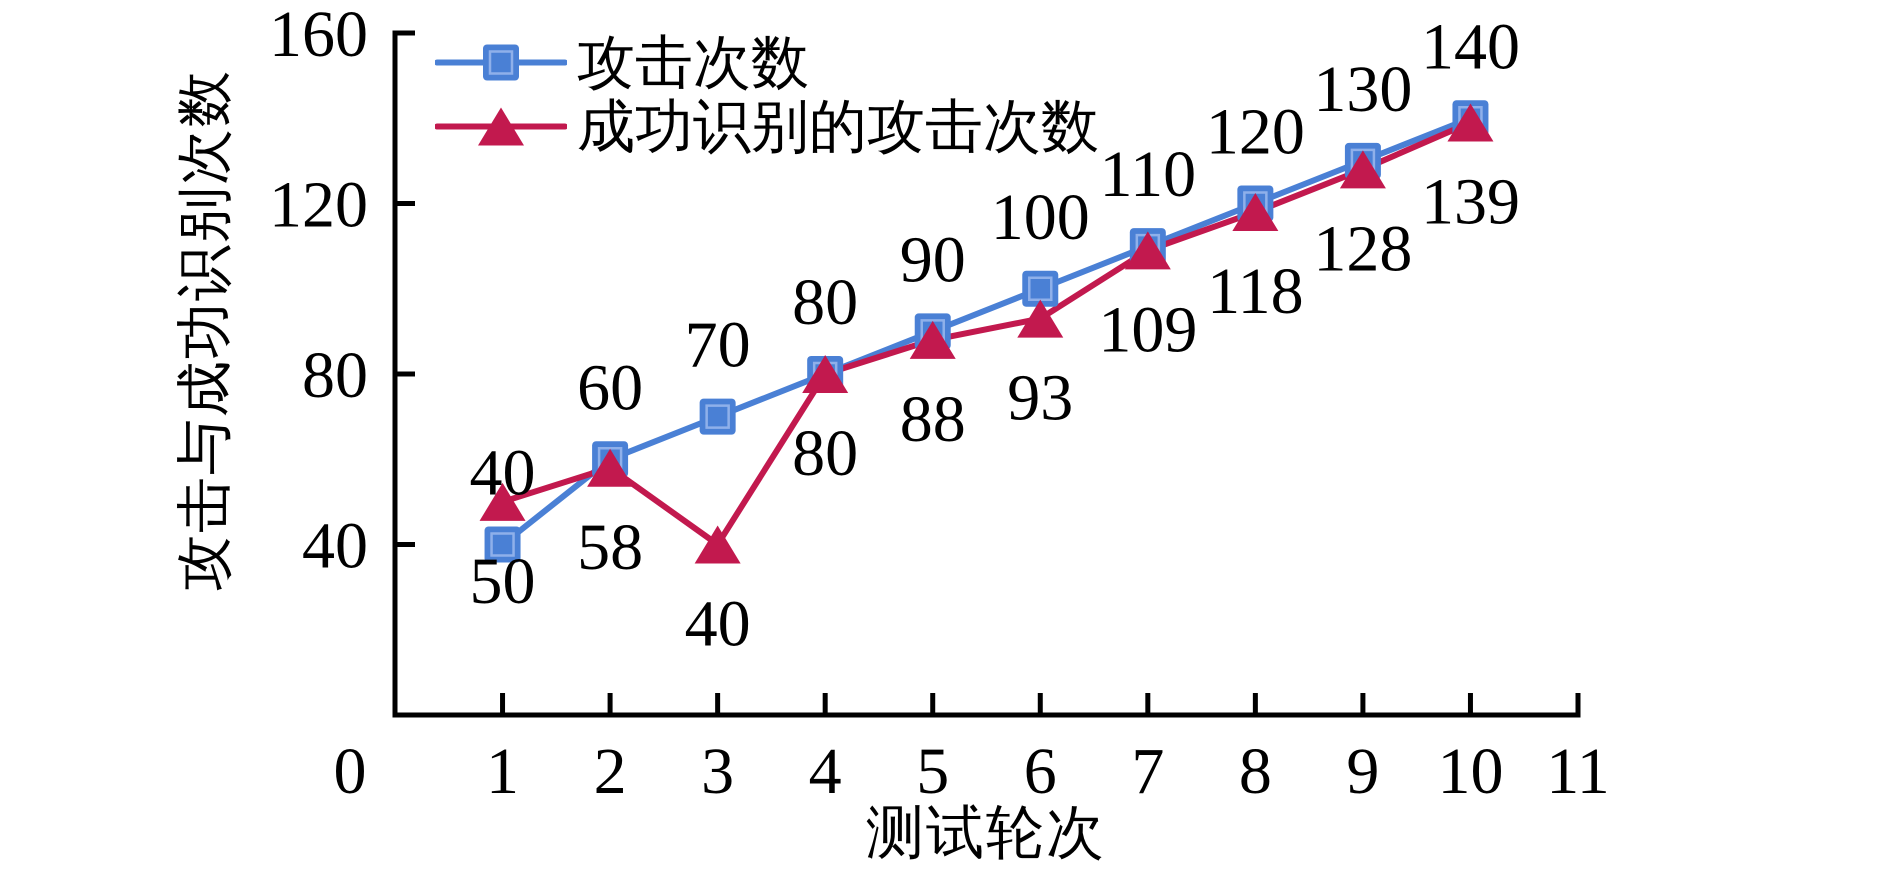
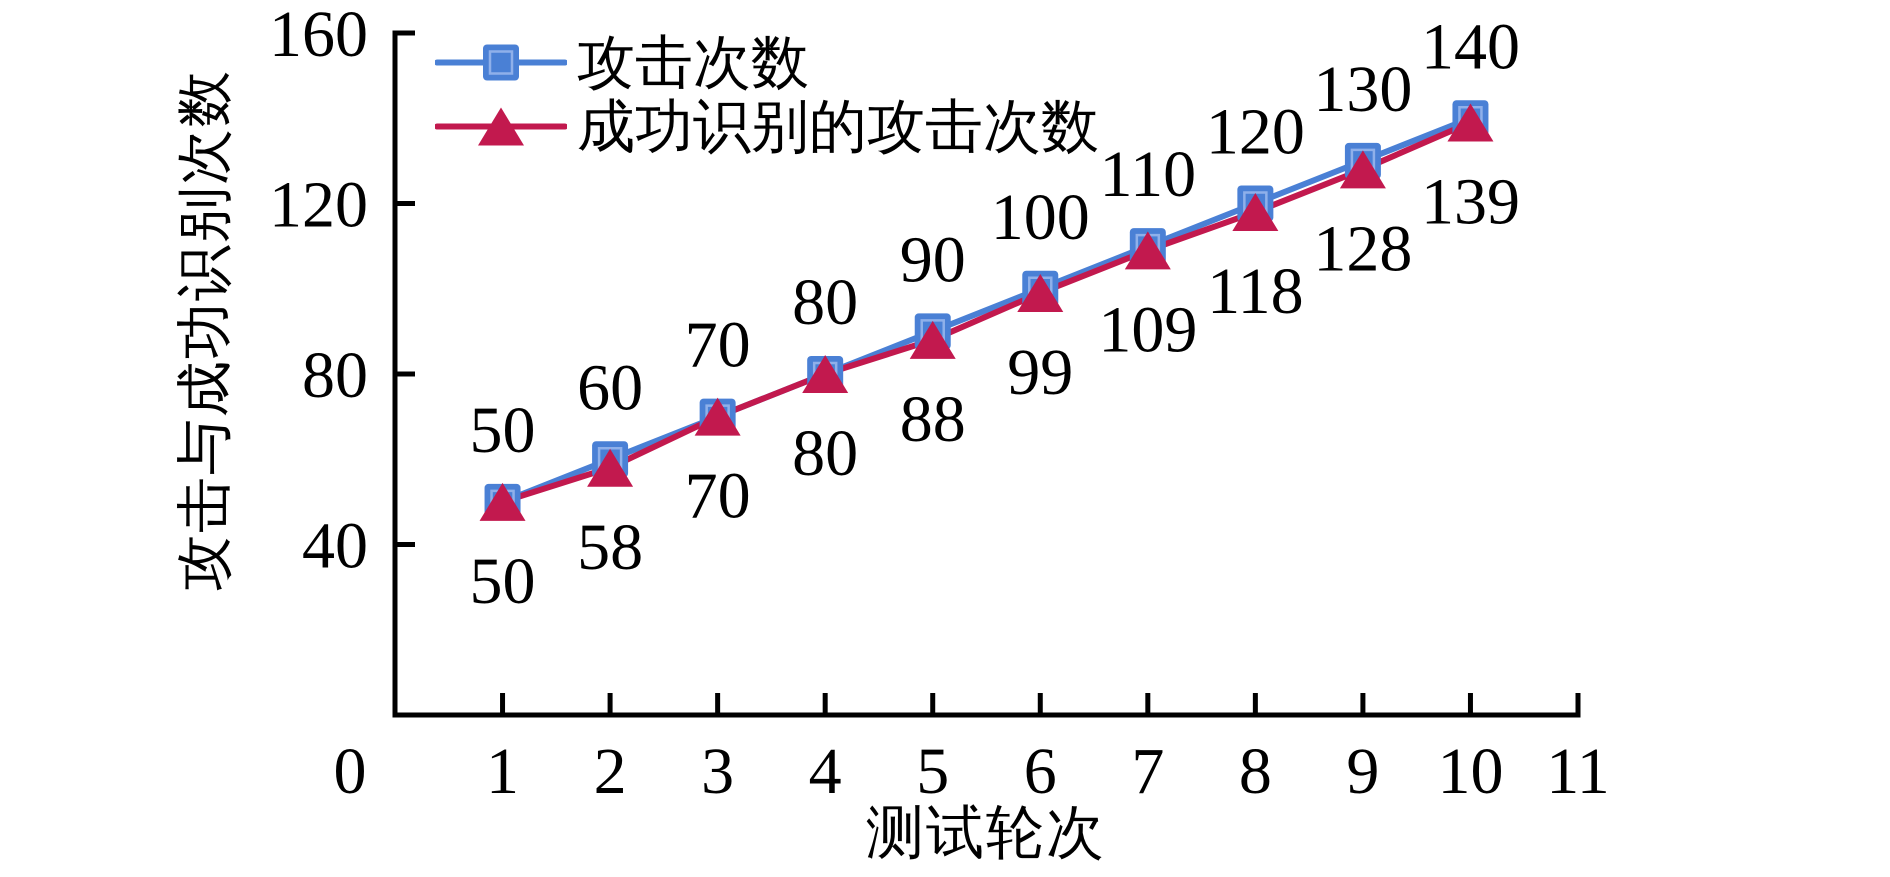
攻击次数/1: 40 -> 50
成功识别的攻击次数/3: 40 -> 70
成功识别的攻击次数/6: 93 -> 99
